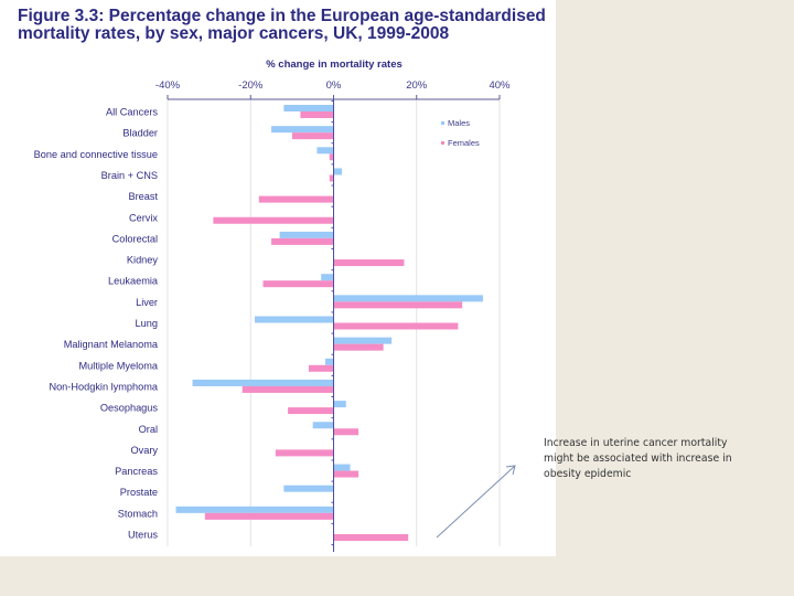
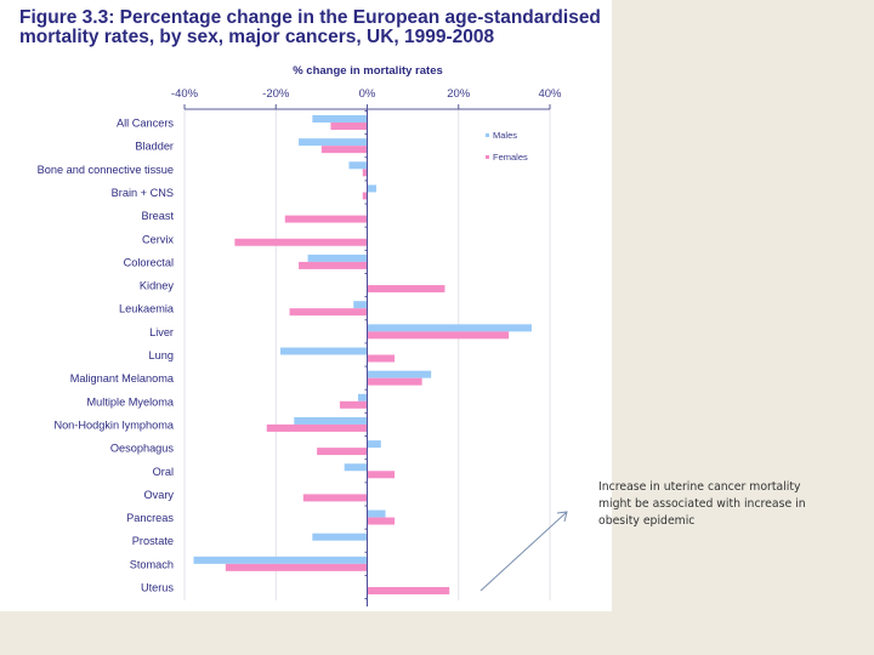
Females/Lung: 30% -> 6%
Males/Non-Hodgkin lymphoma: -34% -> -16%
